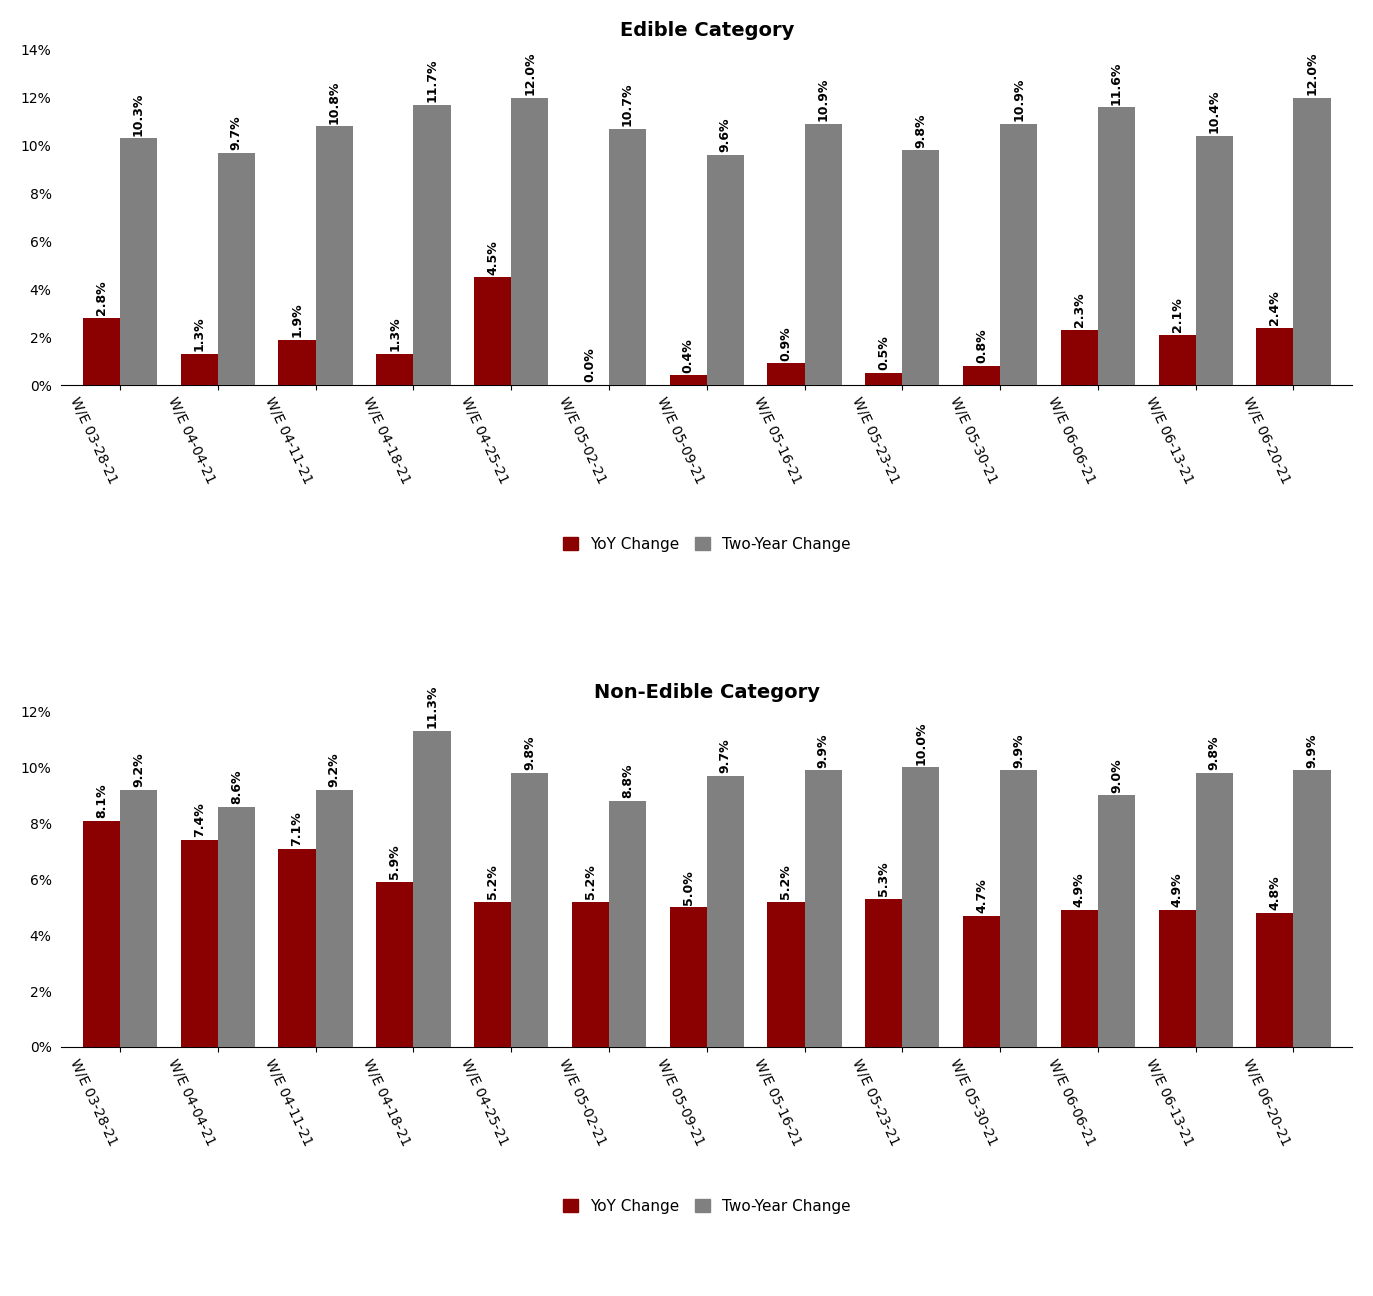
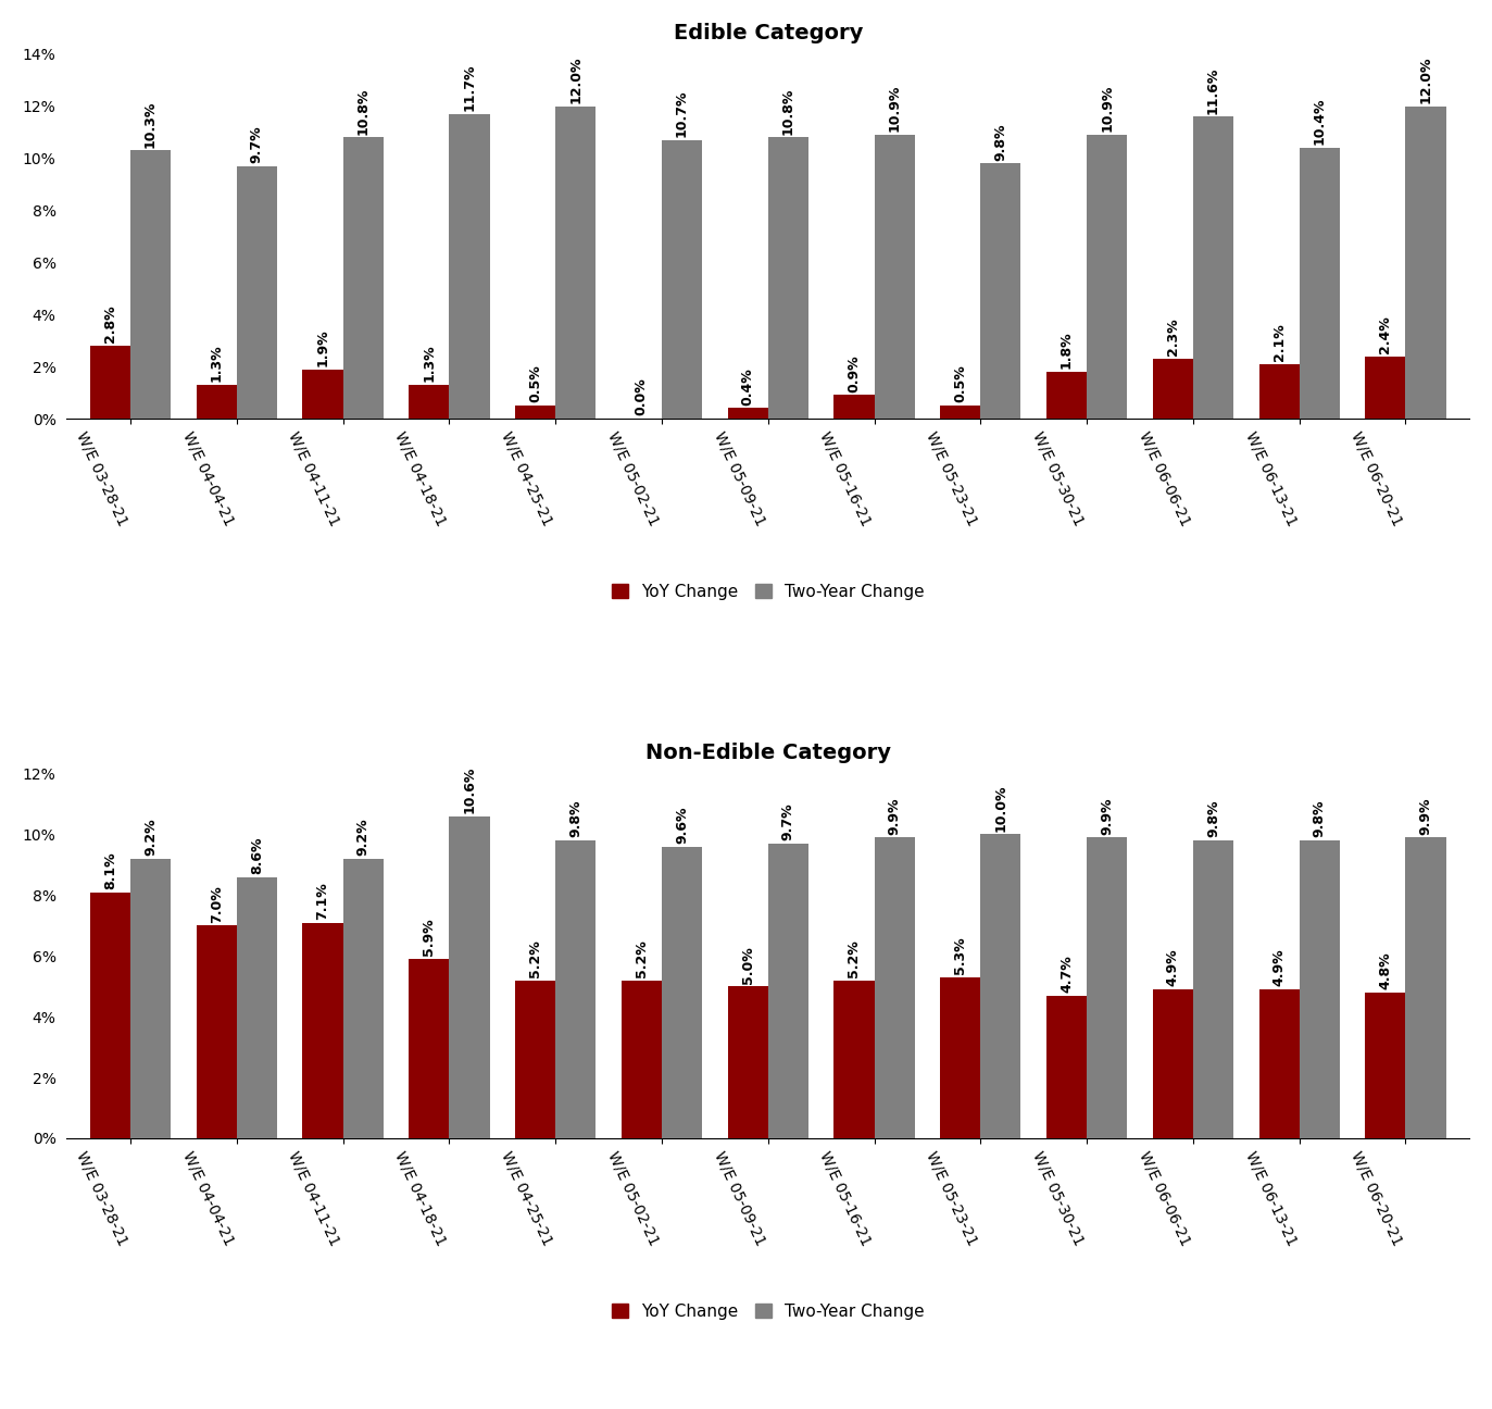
Edible Category/YoY Change/W/E 04-25-21: 4.5% -> 0.5%
Edible Category/Two-Year Change/W/E 05-09-21: 9.6% -> 10.8%
Edible Category/YoY Change/W/E 05-30-21: 0.8% -> 1.8%
Non-Edible Category/YoY Change/W/E 04-04-21: 7.4% -> 7.0%
Non-Edible Category/Two-Year Change/W/E 04-18-21: 11.3% -> 10.6%
Non-Edible Category/Two-Year Change/W/E 05-02-21: 8.8% -> 9.6%
Non-Edible Category/Two-Year Change/W/E 06-06-21: 9.0% -> 9.8%
